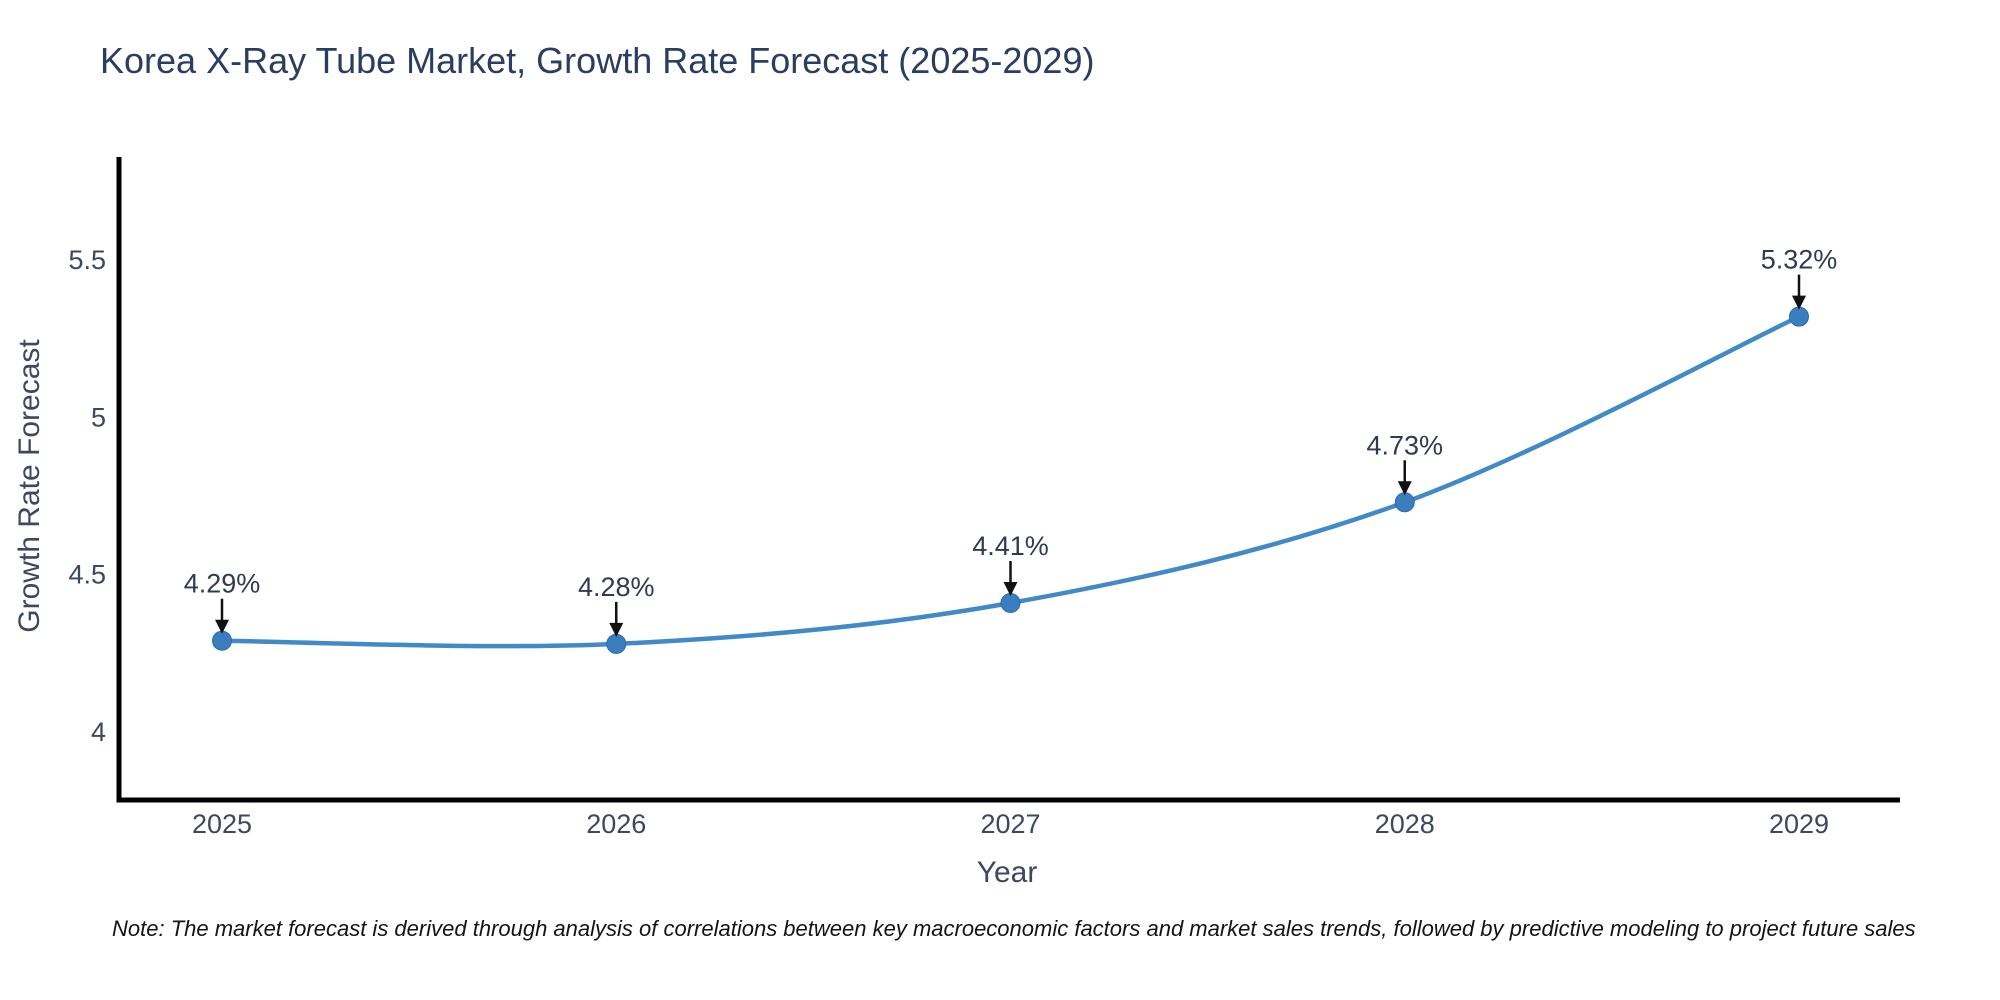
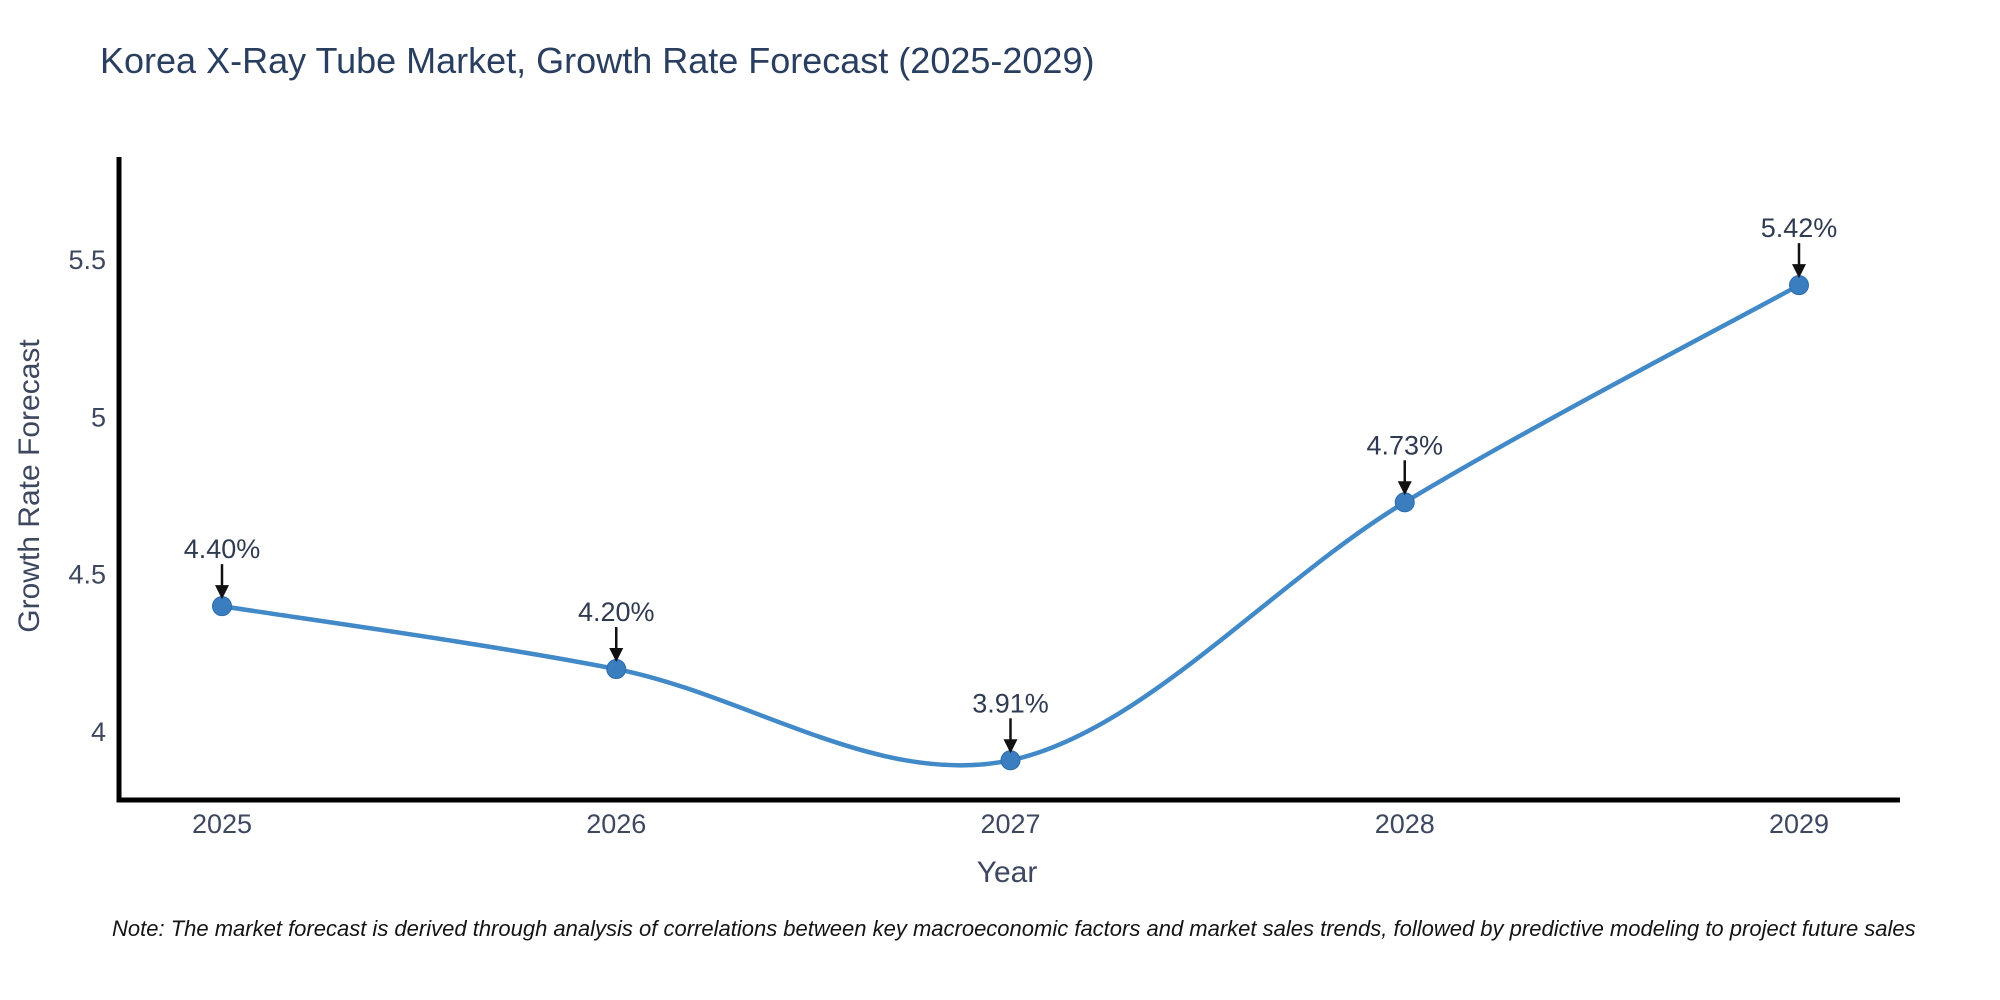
2025: 4.29% -> 4.40%
2026: 4.28% -> 4.20%
2027: 4.41% -> 3.91%
2029: 5.32% -> 5.42%
